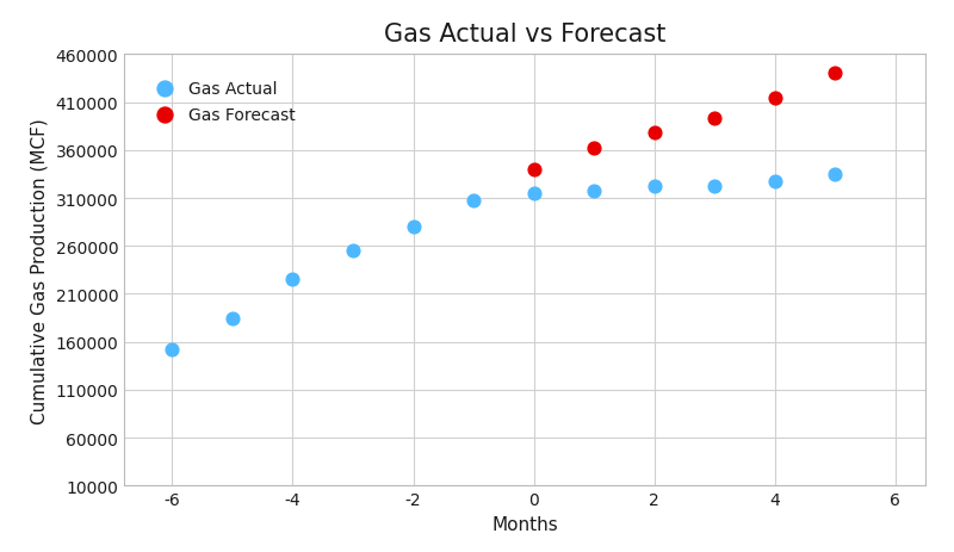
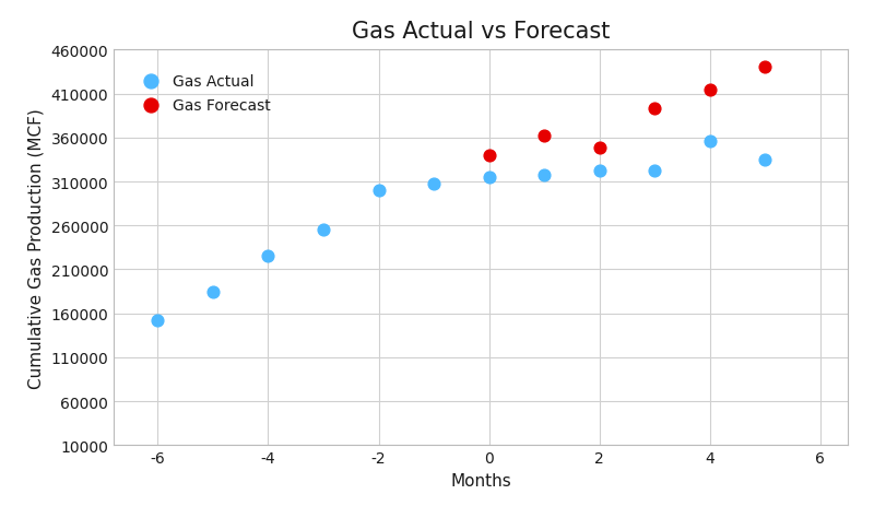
Gas Actual/-2: 280000 -> 300000
Gas Forecast/2: 378000 -> 348000
Gas Actual/4: 328000 -> 356000
